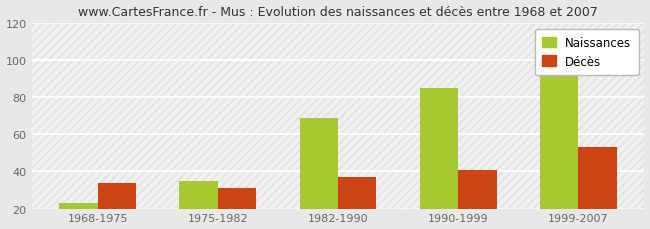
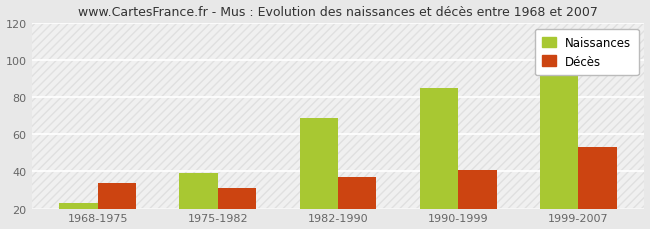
Naissances/1975-1982: 35 -> 39
